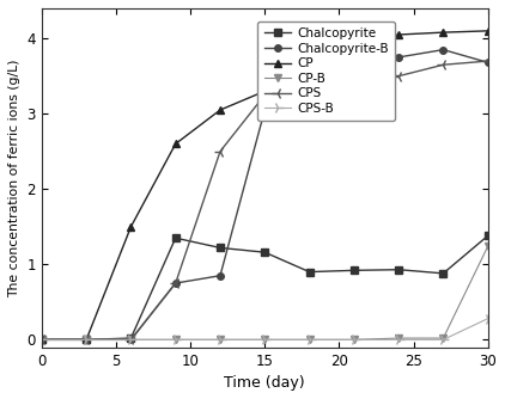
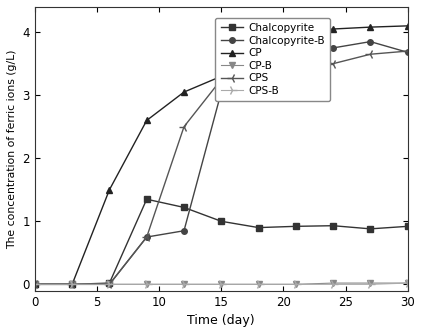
Chalcopyrite/15: 1.16 -> 1.00
Chalcopyrite/30: 1.38 -> 0.92
CP-B/30: 1.24 -> 0.02
CPS-B/30: 0.28 -> 0.02
